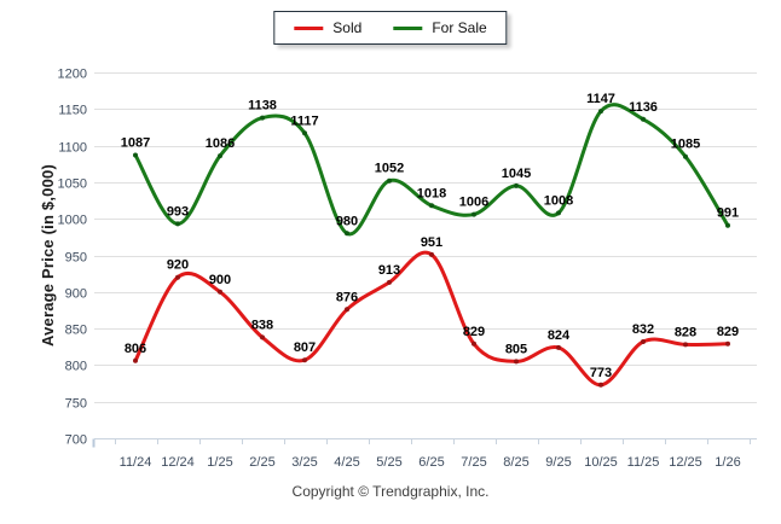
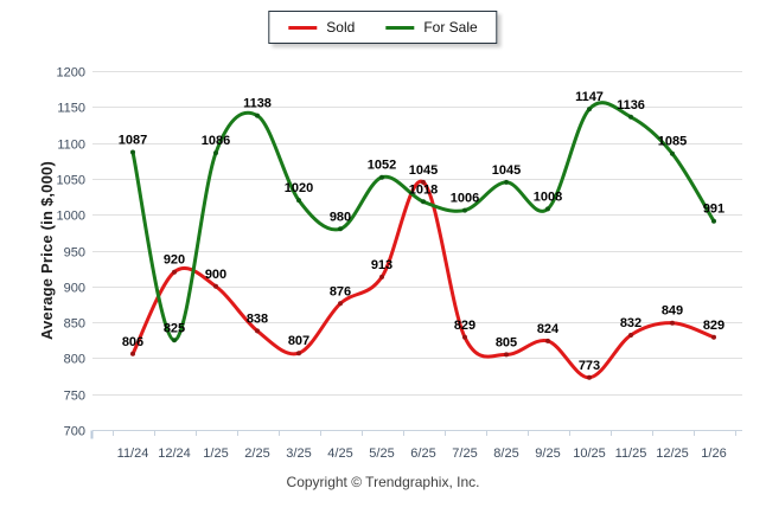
For Sale/12/24: 993 -> 825
For Sale/3/25: 1117 -> 1020
Sold/6/25: 951 -> 1045
Sold/12/25: 828 -> 849
